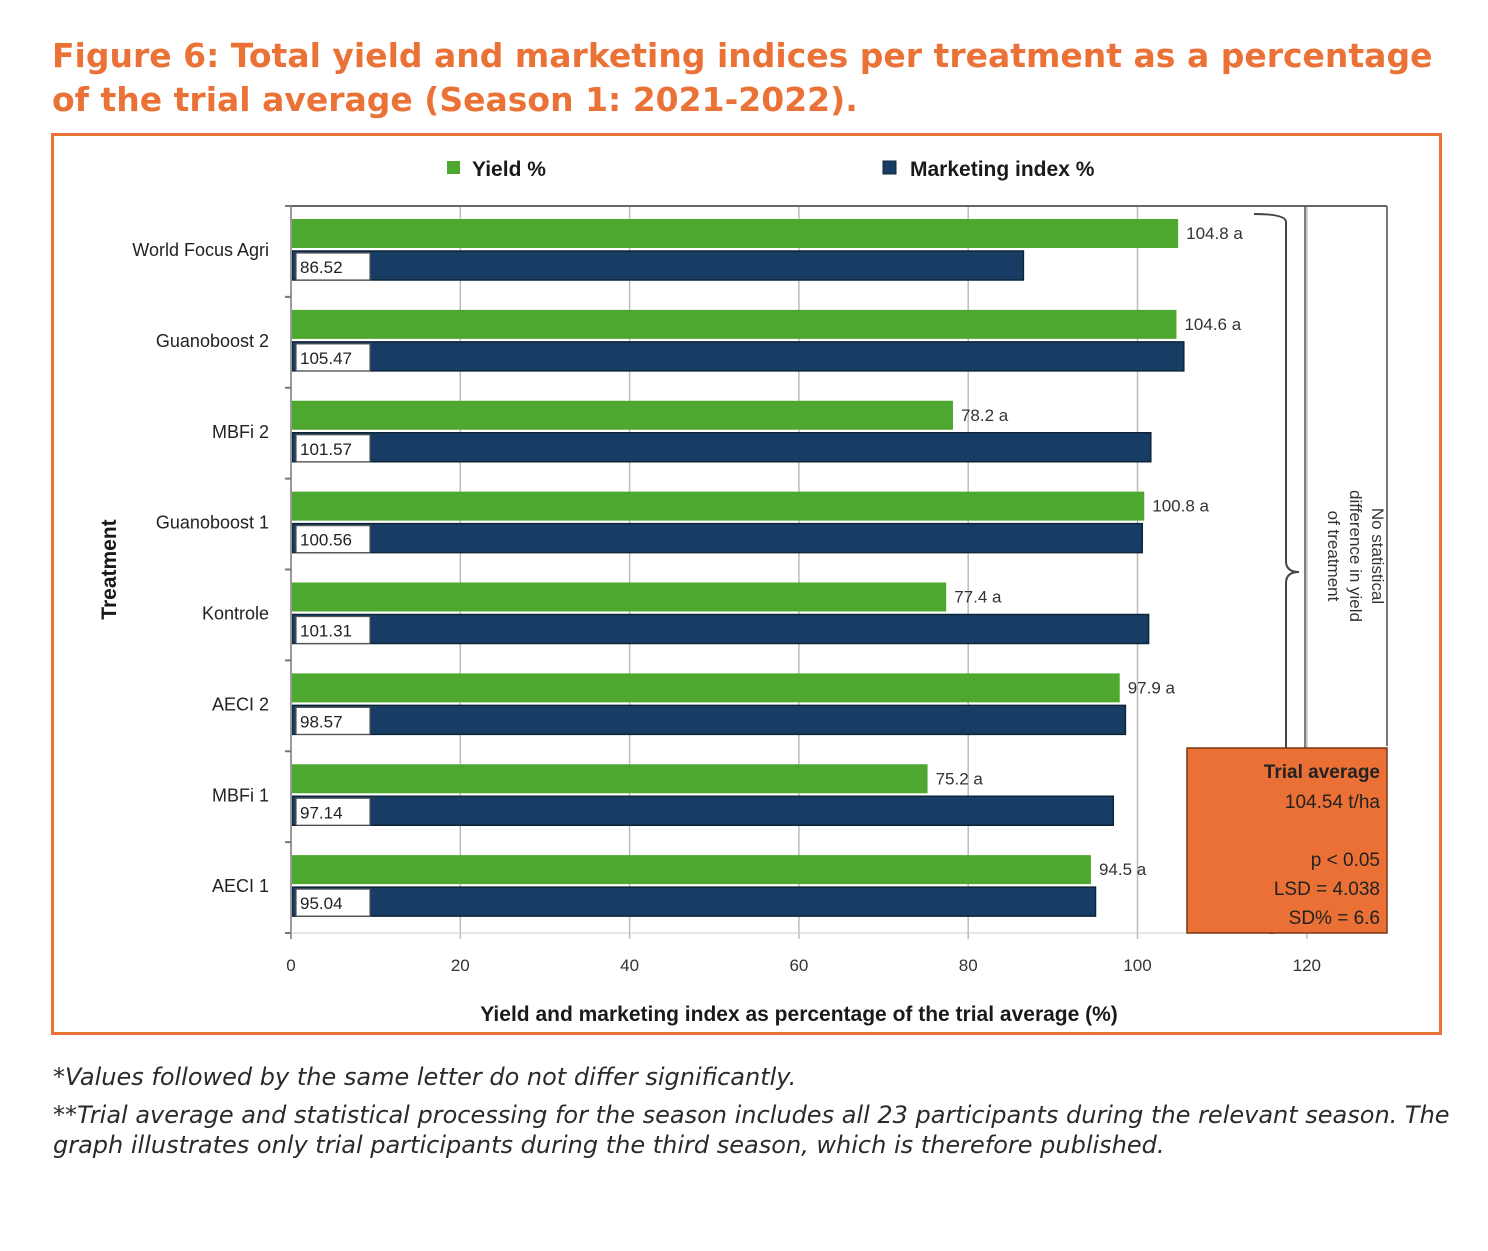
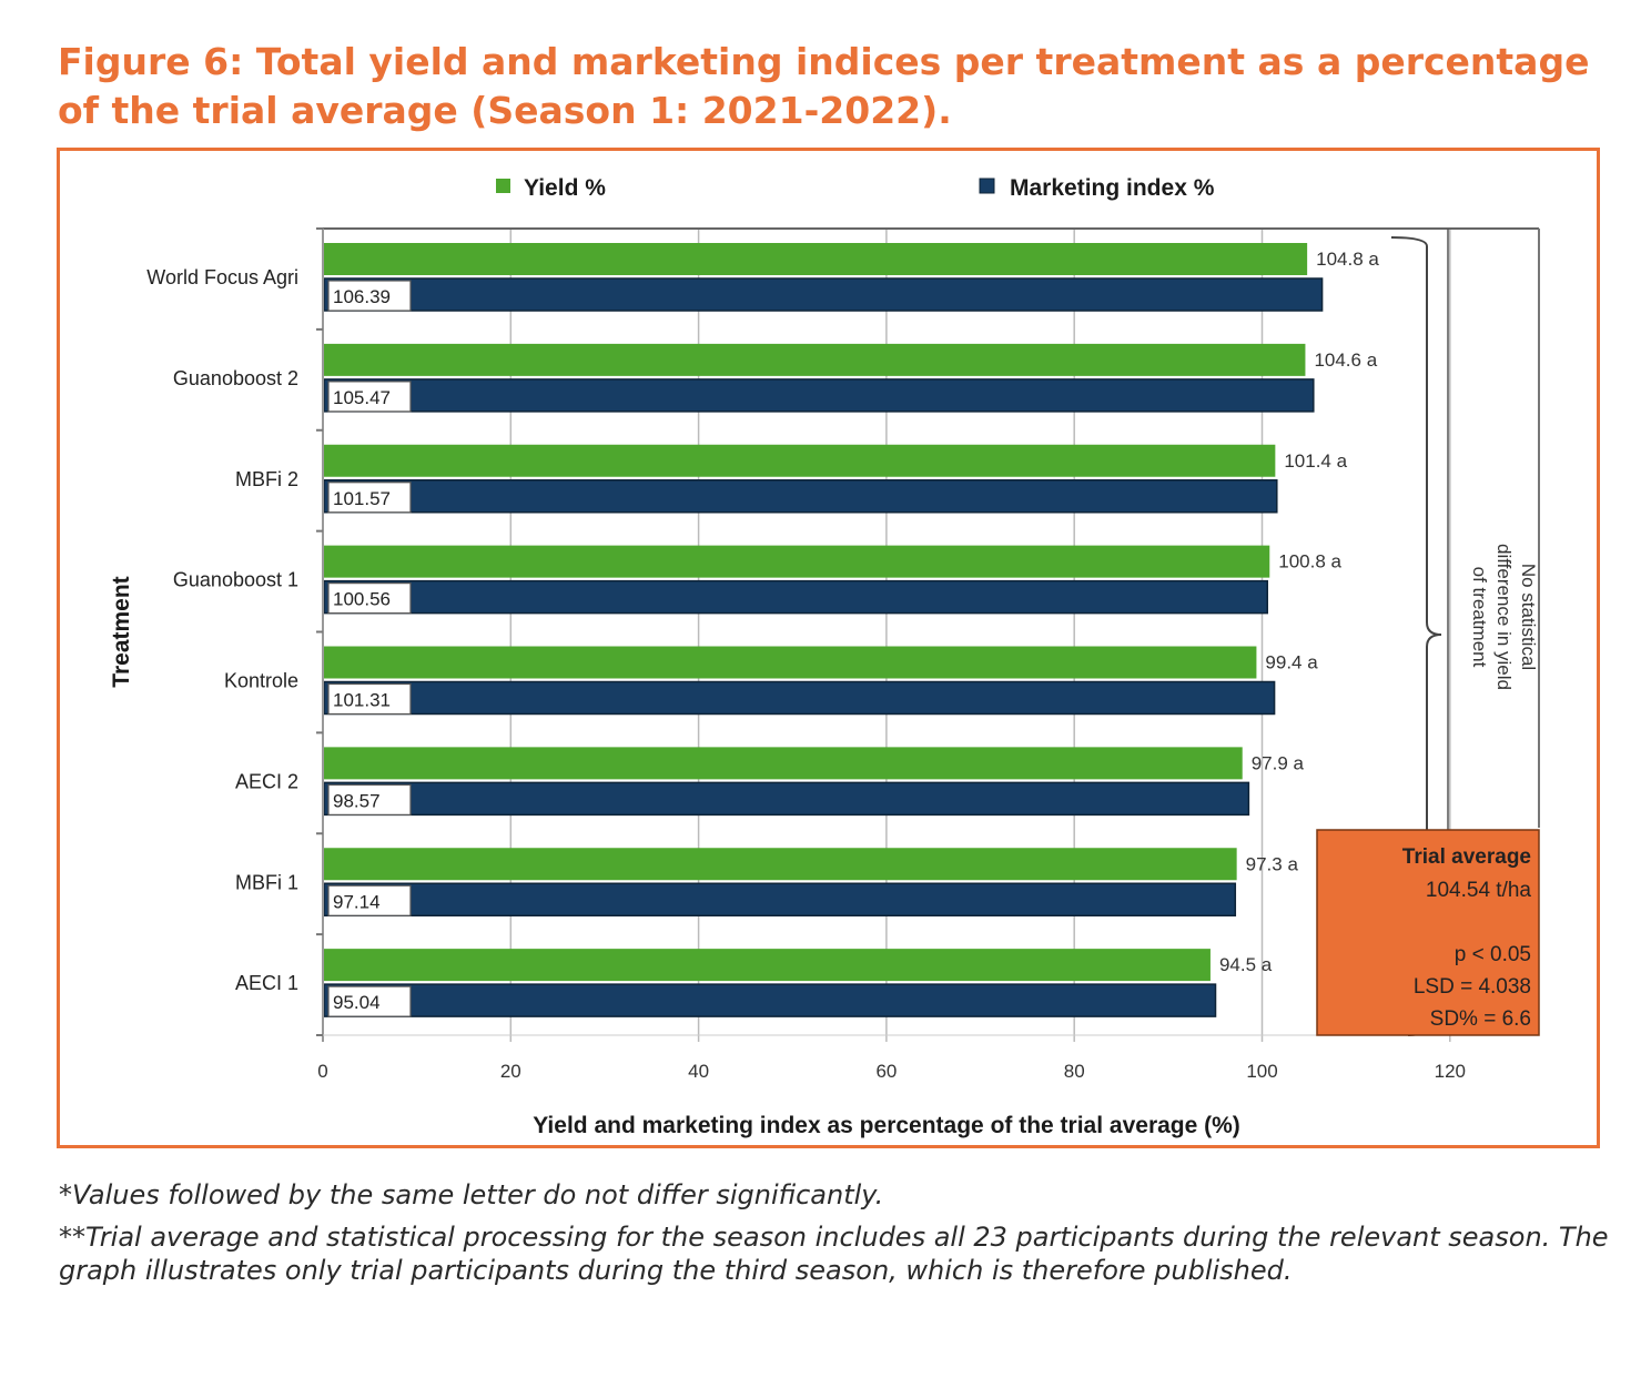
Marketing index %/World Focus Agri: 86.52 -> 106.39
Yield %/MBFi 2: 78.2 -> 101.4
Yield %/Kontrole: 77.4 -> 99.4
Yield %/MBFi 1: 75.2 -> 97.3
